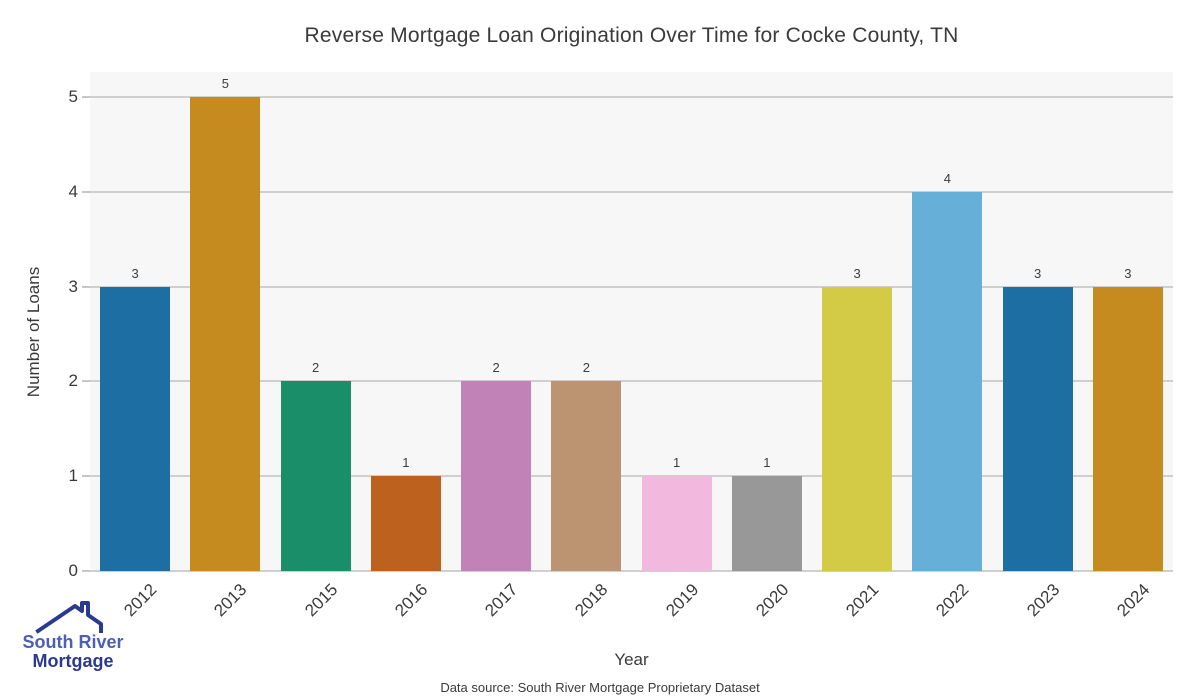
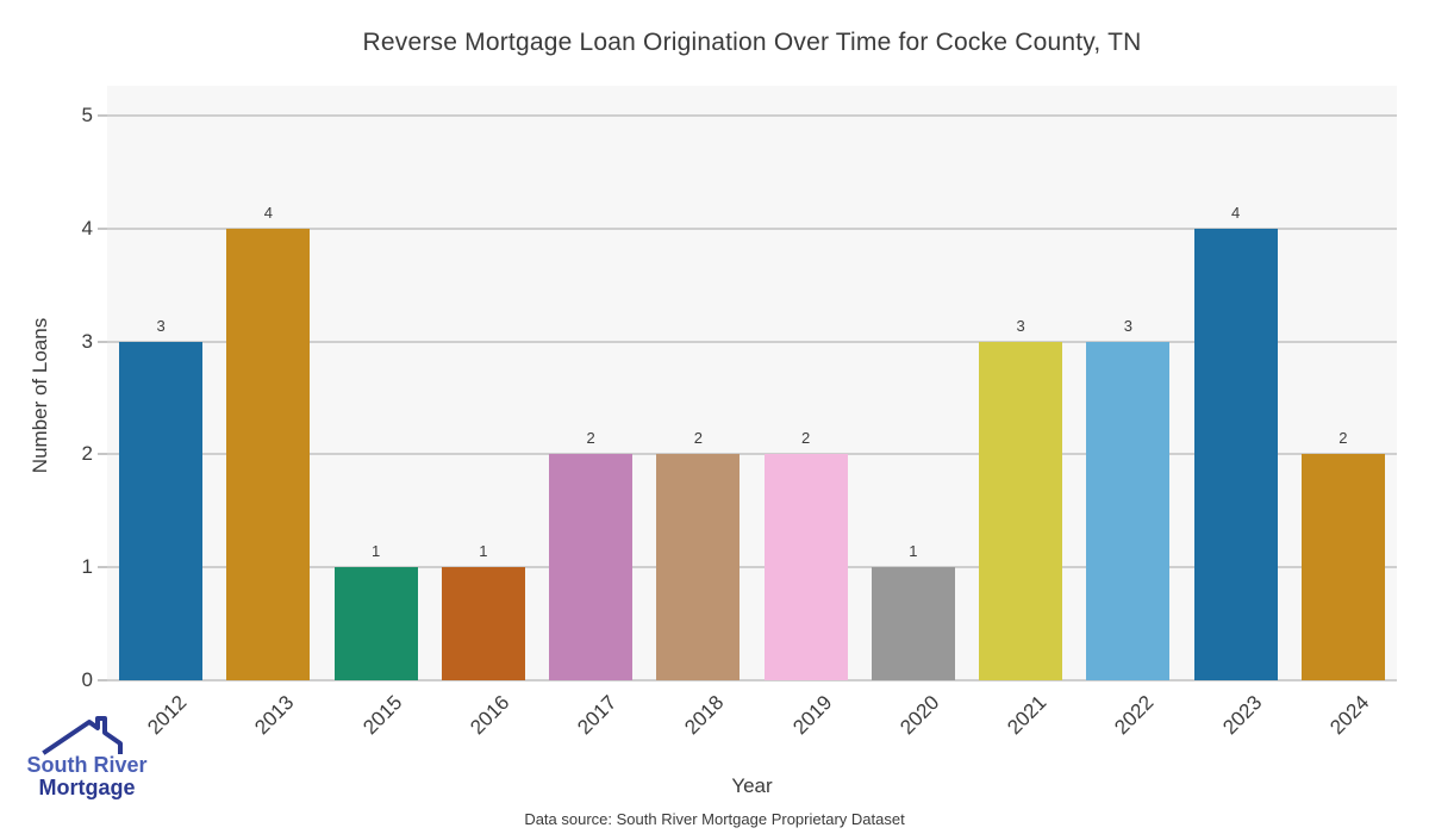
2013: 5 -> 4
2015: 2 -> 1
2019: 1 -> 2
2022: 4 -> 3
2023: 3 -> 4
2024: 3 -> 2
